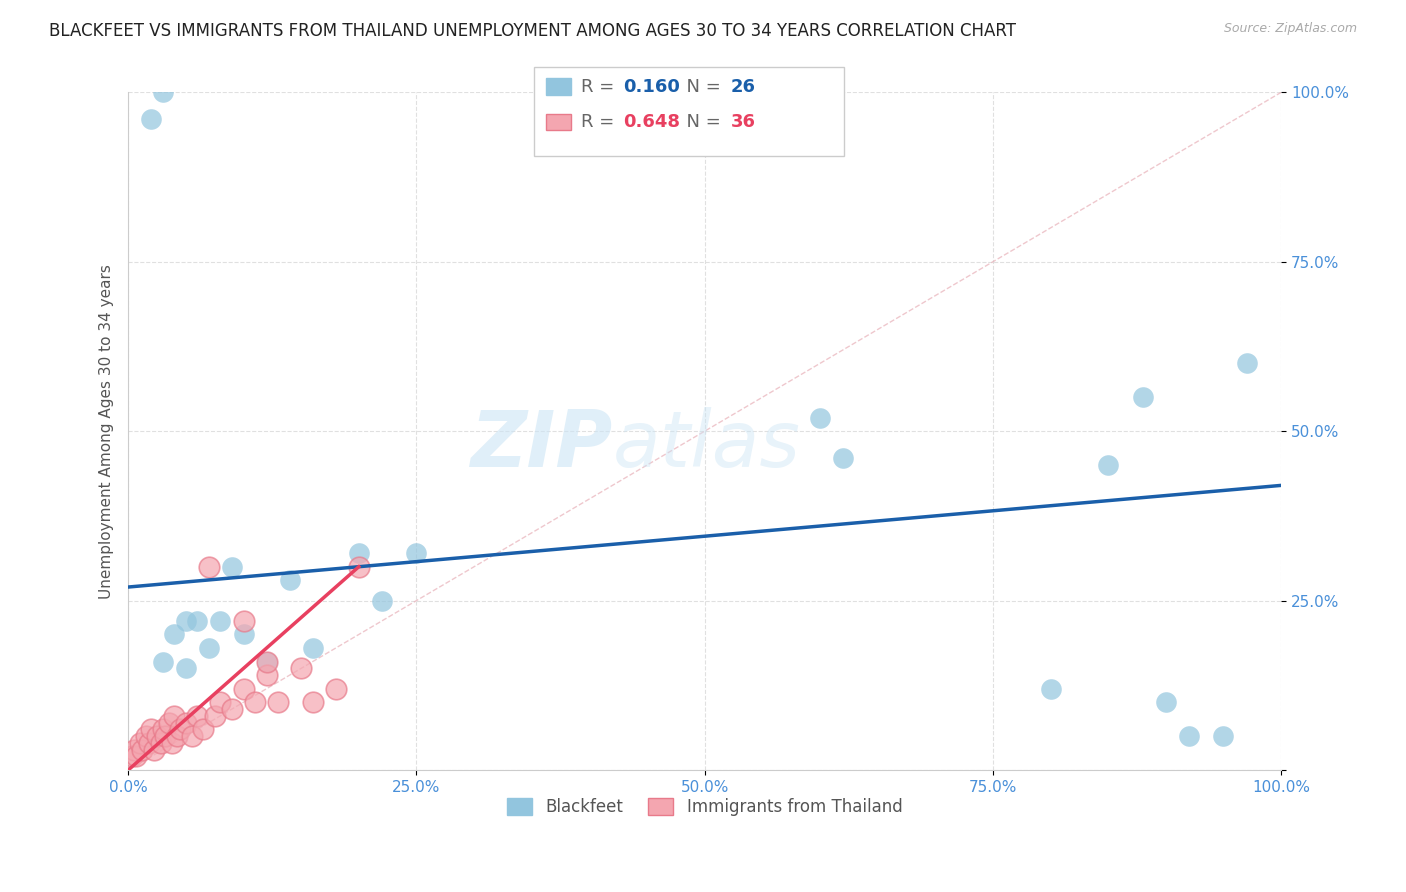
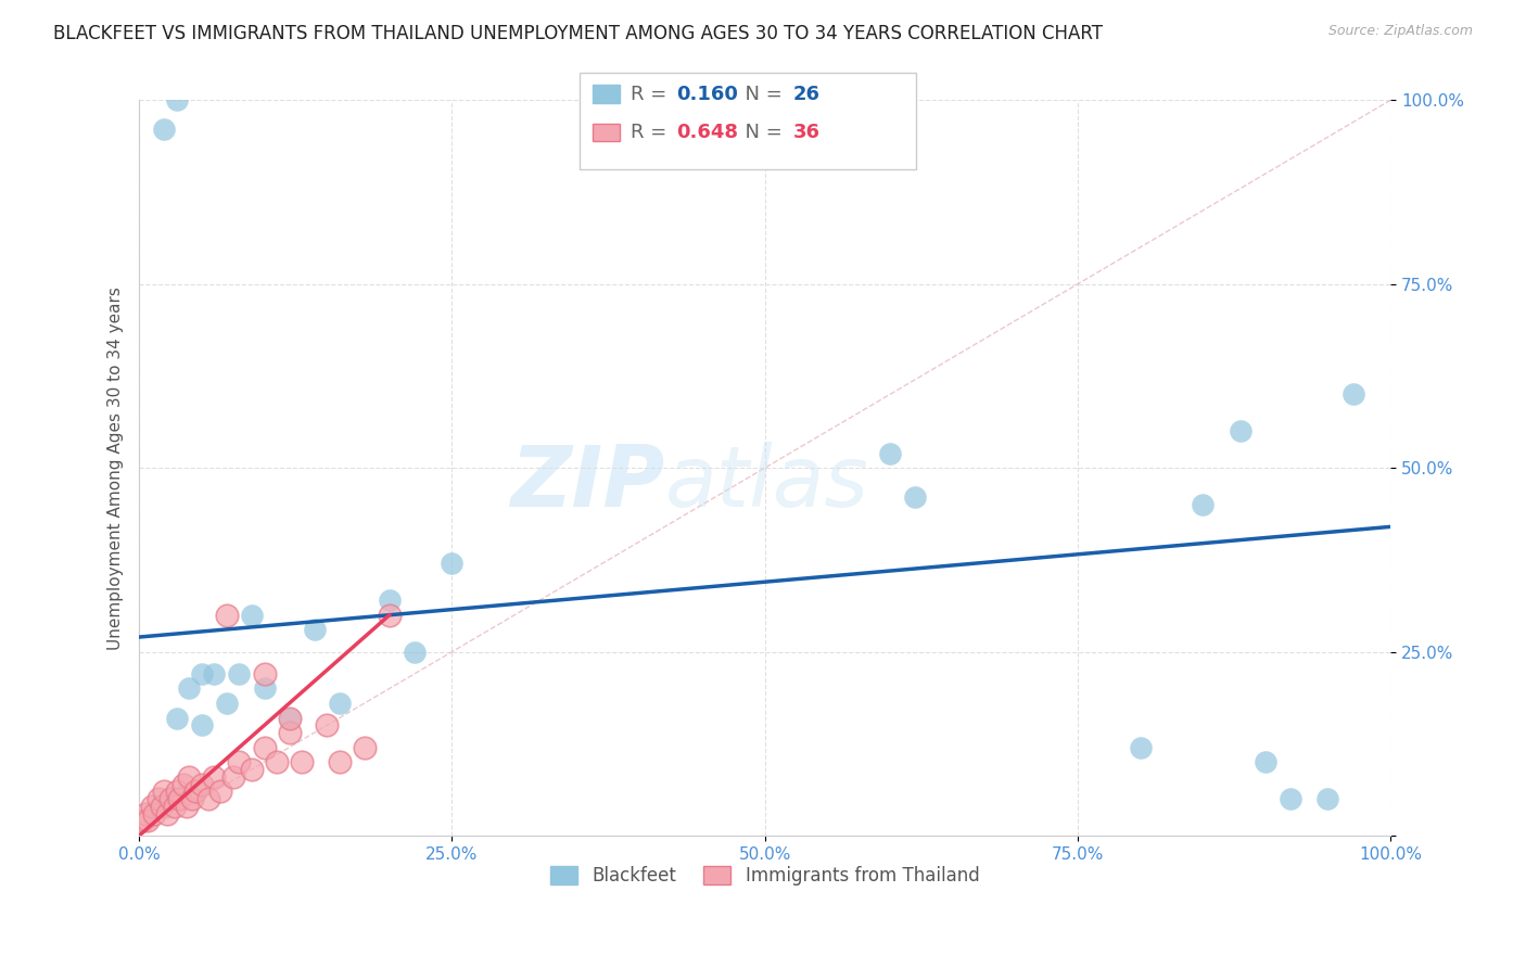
Blackfeet/25.0%: 32% -> 37%
